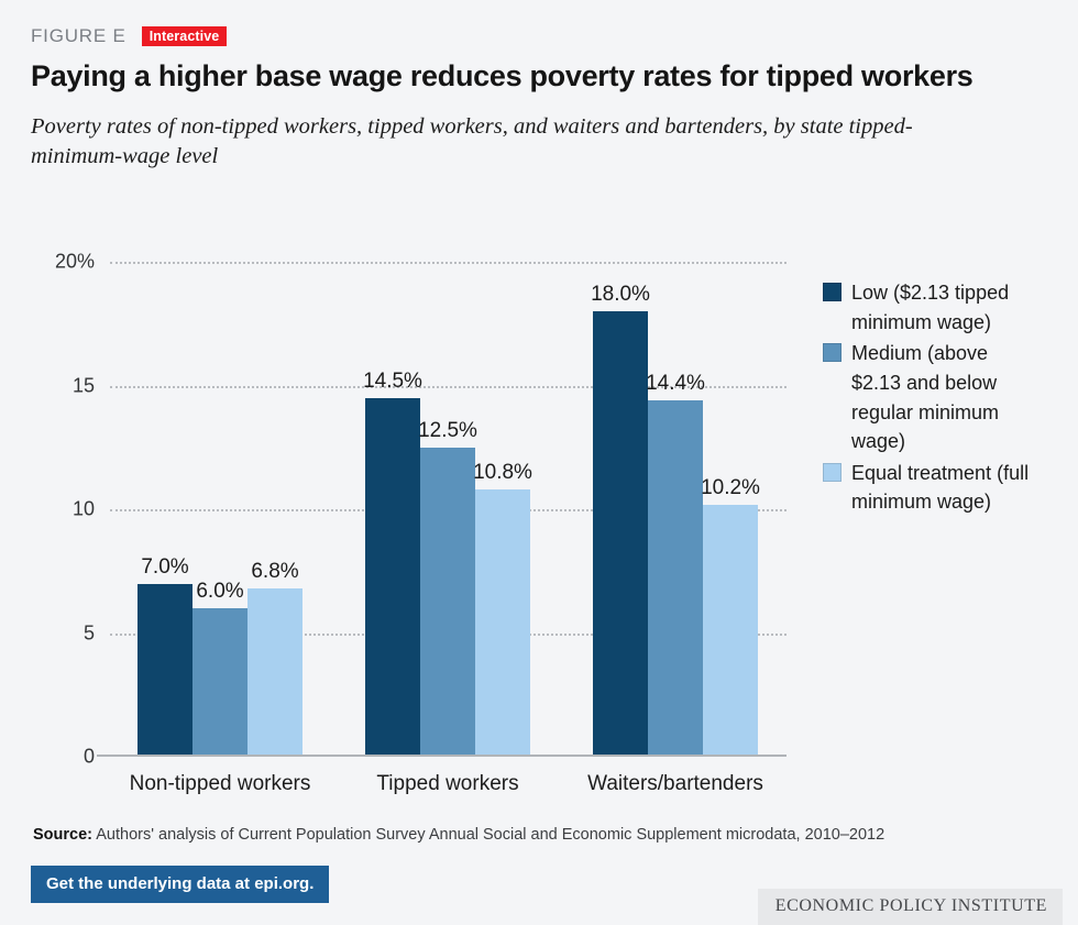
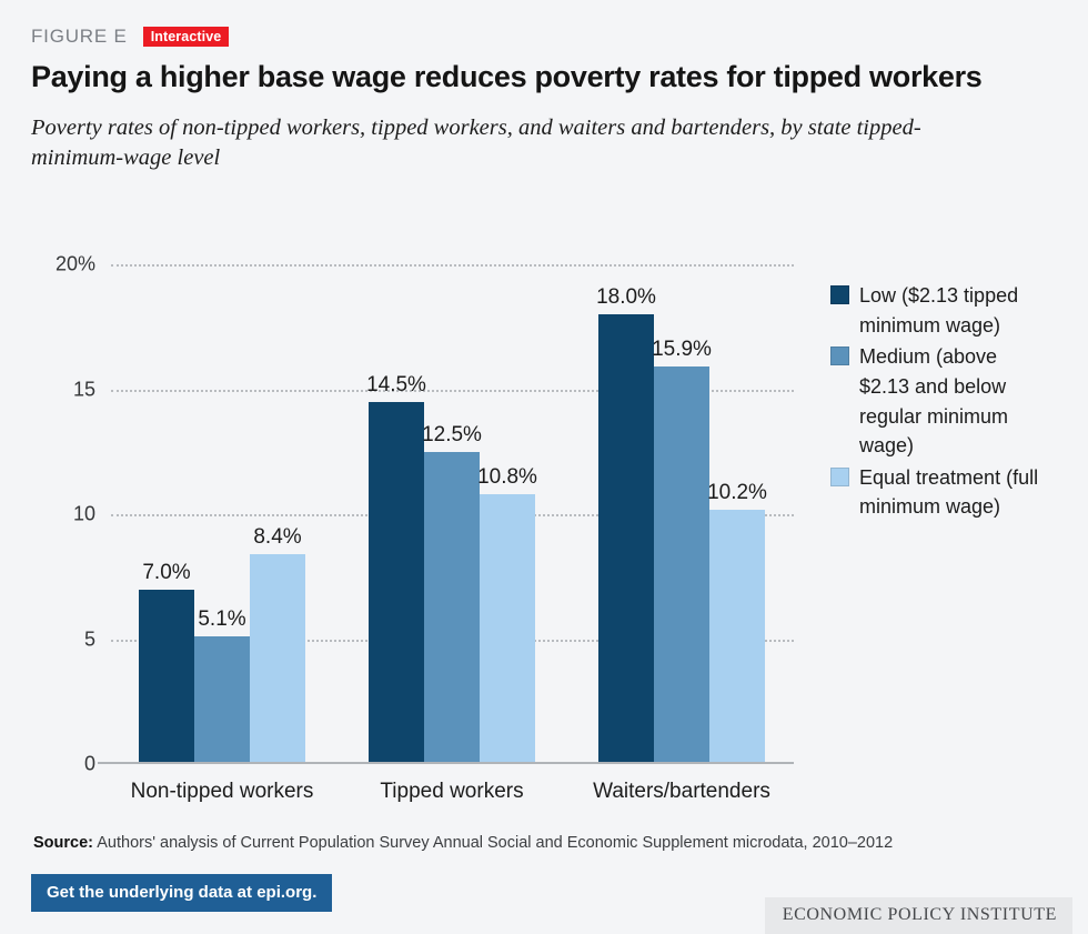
Medium (above $2.13 and below regular minimum wage)/Non-tipped workers: 6.0% -> 5.1%
Equal treatment (full minimum wage)/Non-tipped workers: 6.8% -> 8.4%
Medium (above $2.13 and below regular minimum wage)/Waiters/bartenders: 14.4% -> 15.9%
